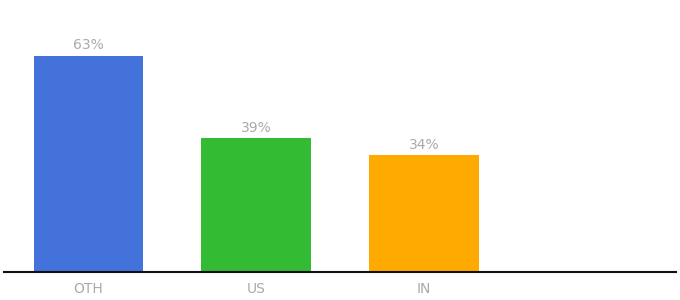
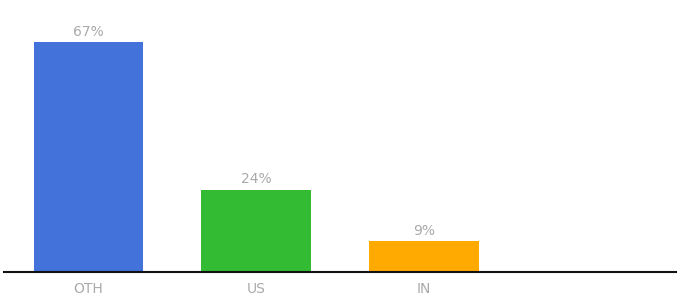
OTH: 63% -> 67%
US: 39% -> 24%
IN: 34% -> 9%
